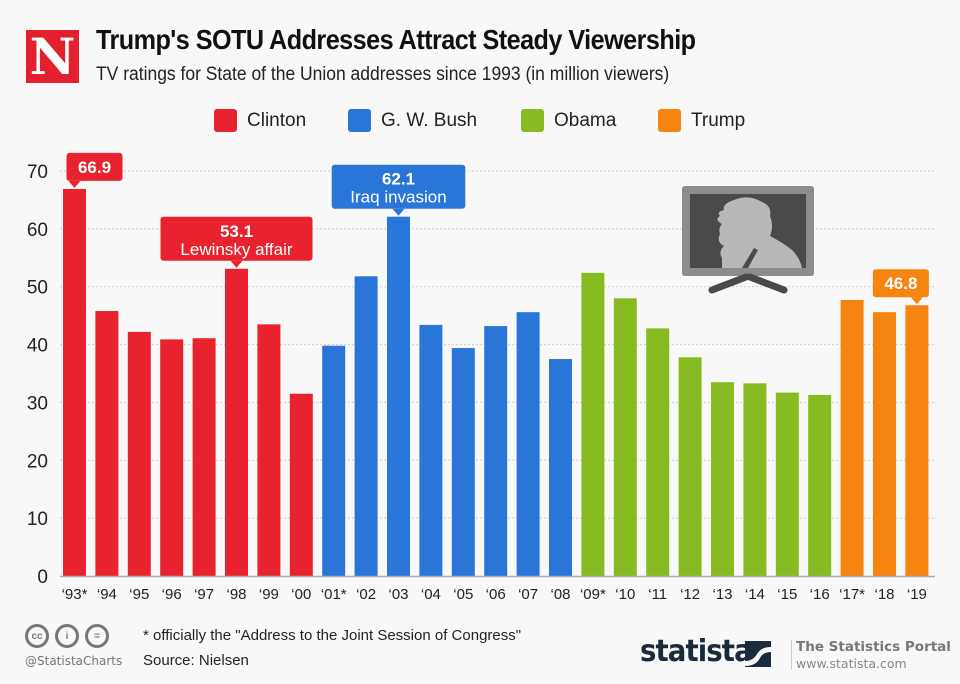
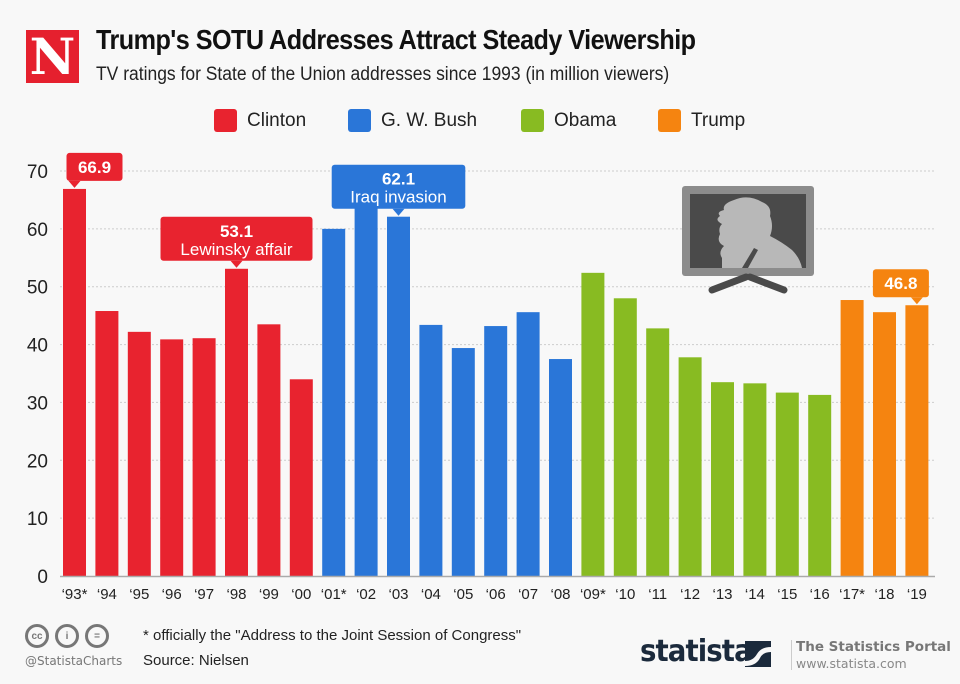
‘00: 32 -> 34
‘01*: 40 -> 60
‘02: 52 -> 64
